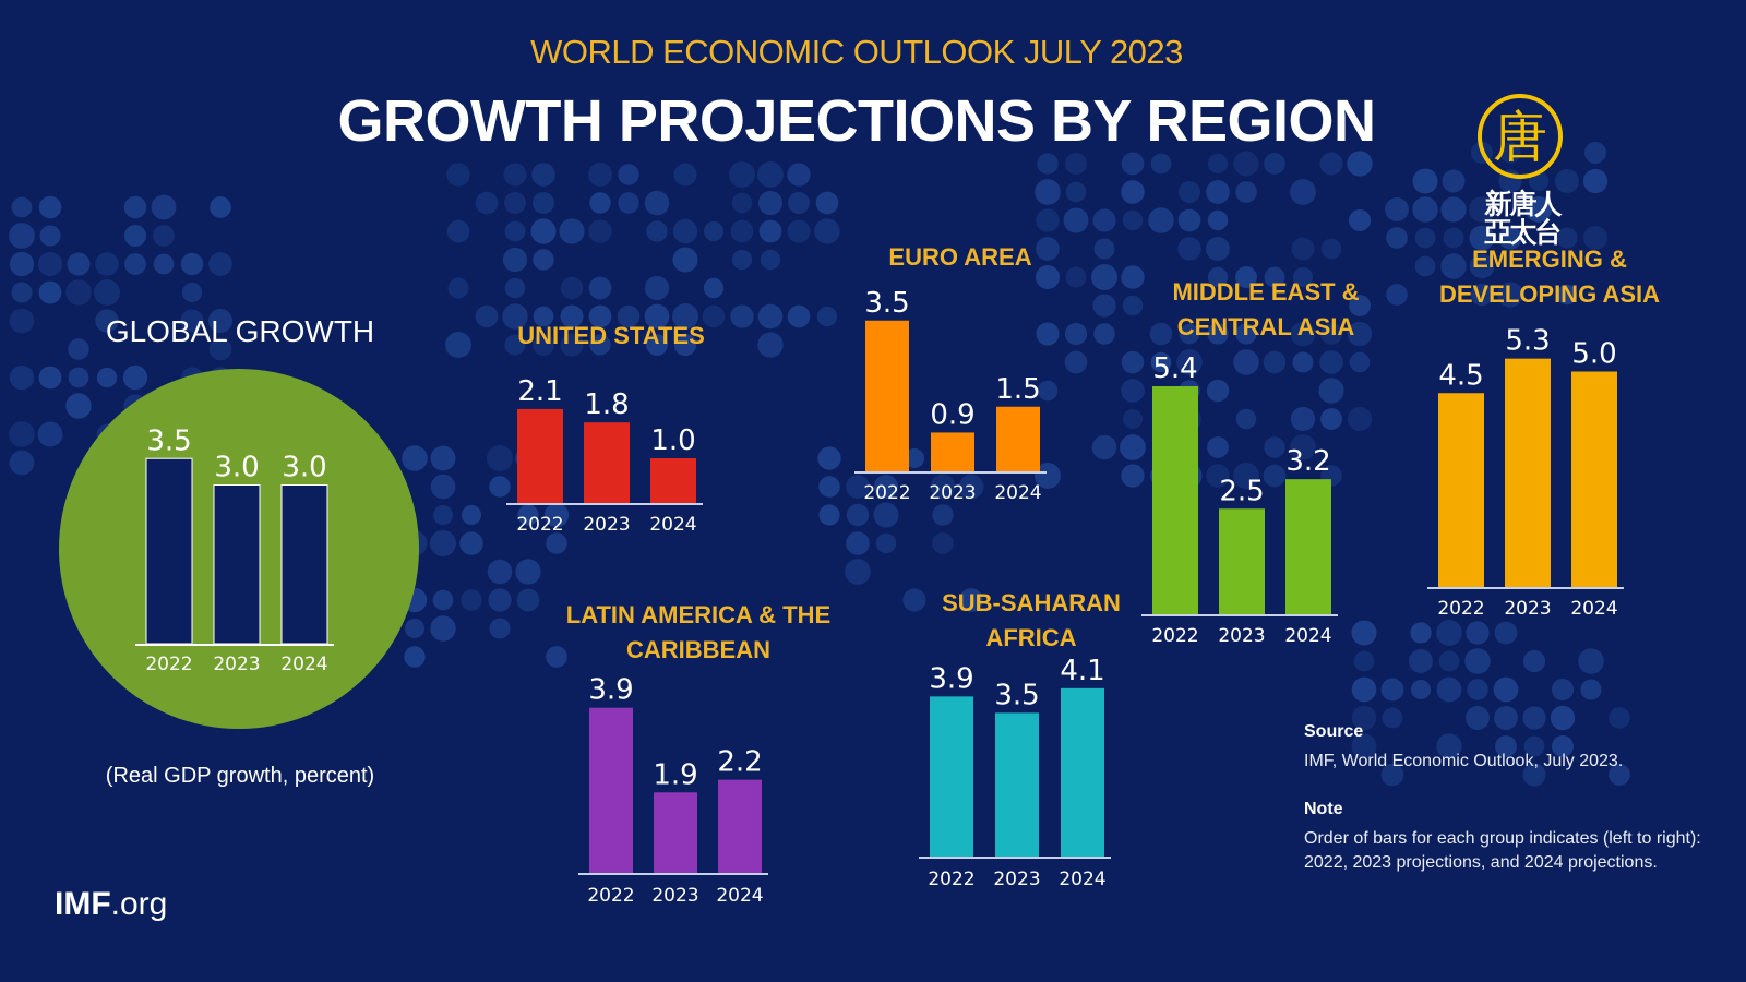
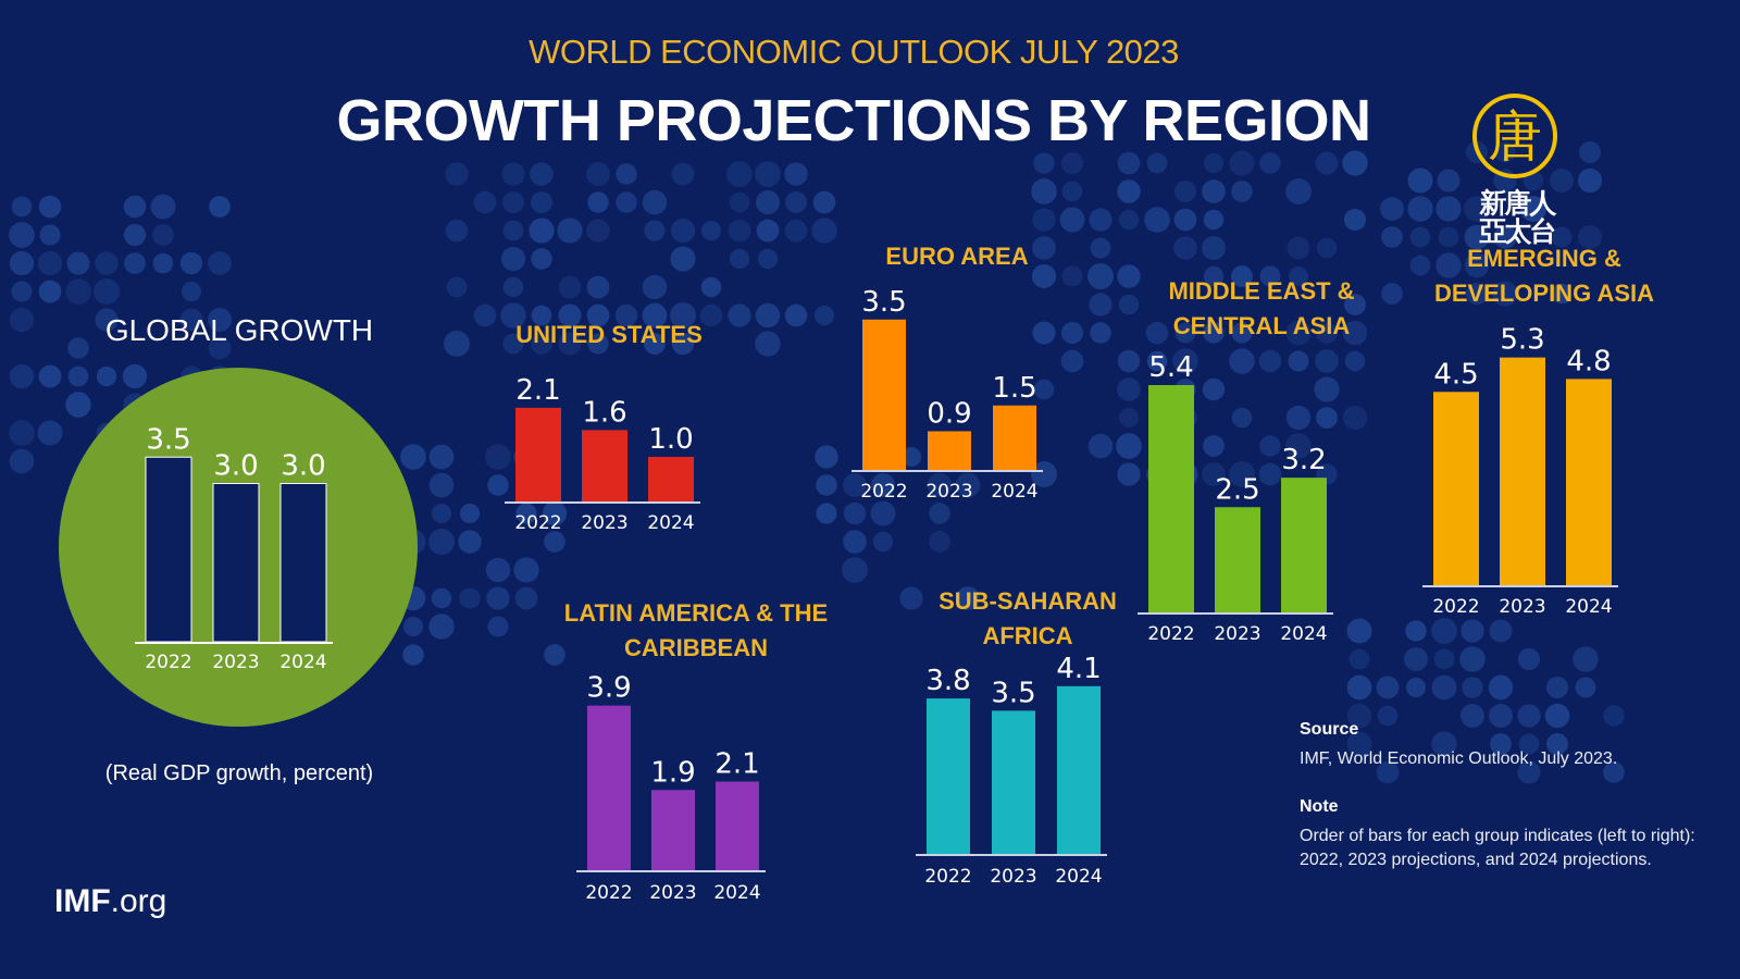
UNITED STATES/2023: 1.8 -> 1.6
EMERGING & DEVELOPING ASIA/2024: 5.0 -> 4.8
LATIN AMERICA & THE CARIBBEAN/2024: 2.2 -> 2.1
SUB-SAHARAN AFRICA/2022: 3.9 -> 3.8
